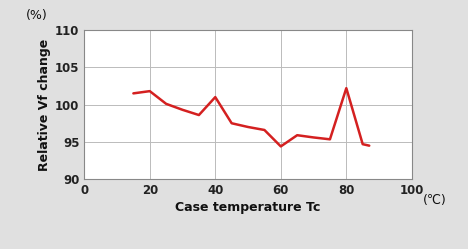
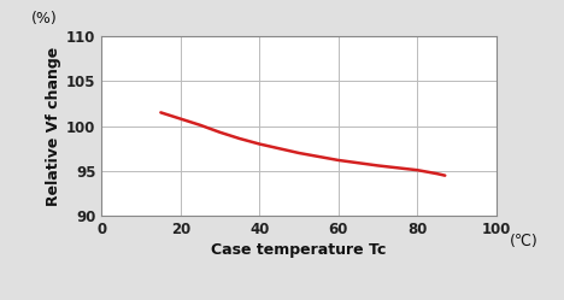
20: 101.8 -> 100.8
40: 101.0 -> 98.0
60: 94.4 -> 96.2
80: 102.2 -> 95.1
